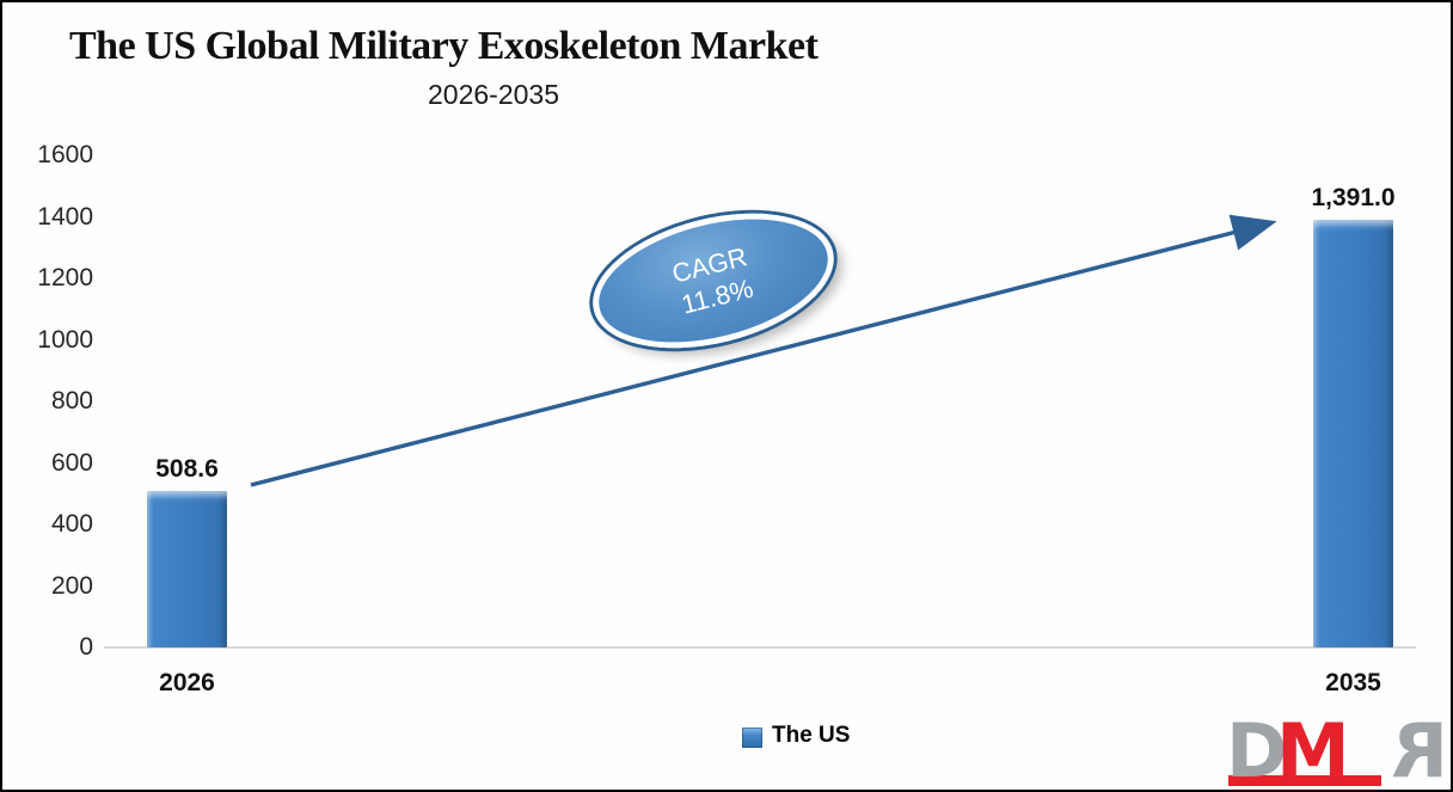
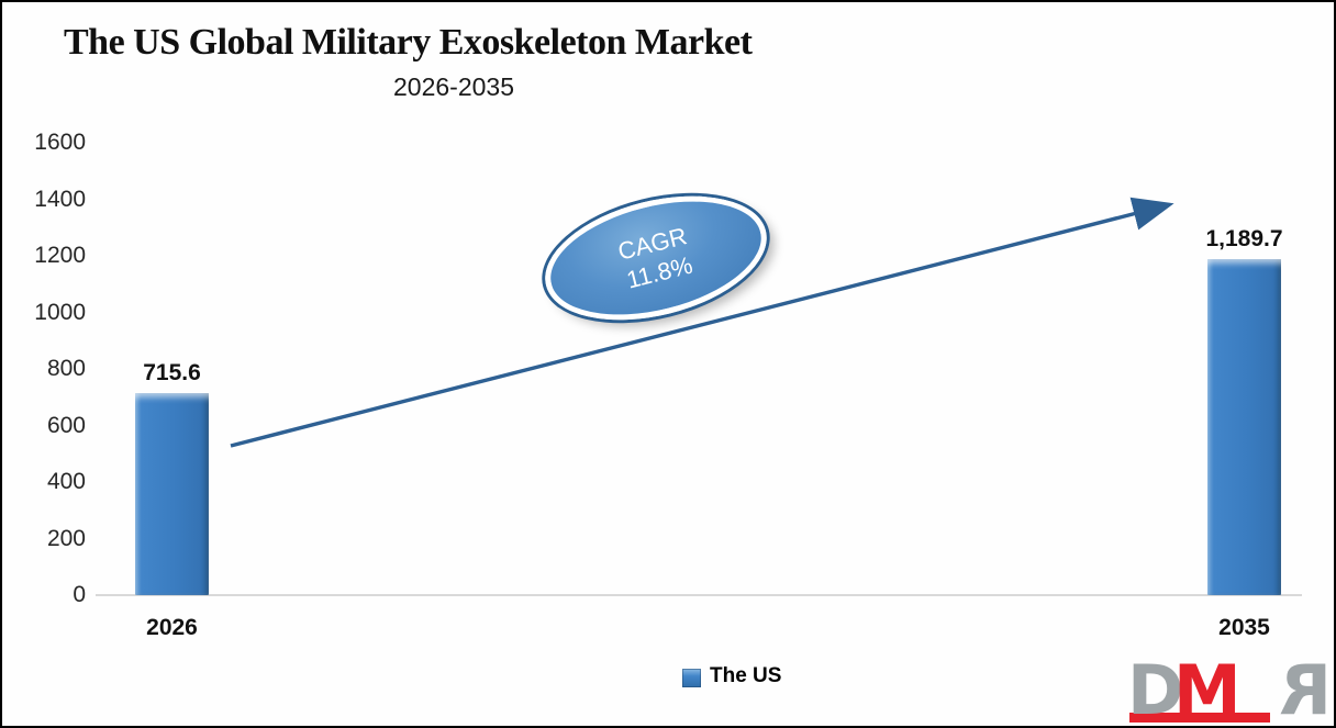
2026: 508.6 -> 715.6
2035: 1,391.0 -> 1,189.7
